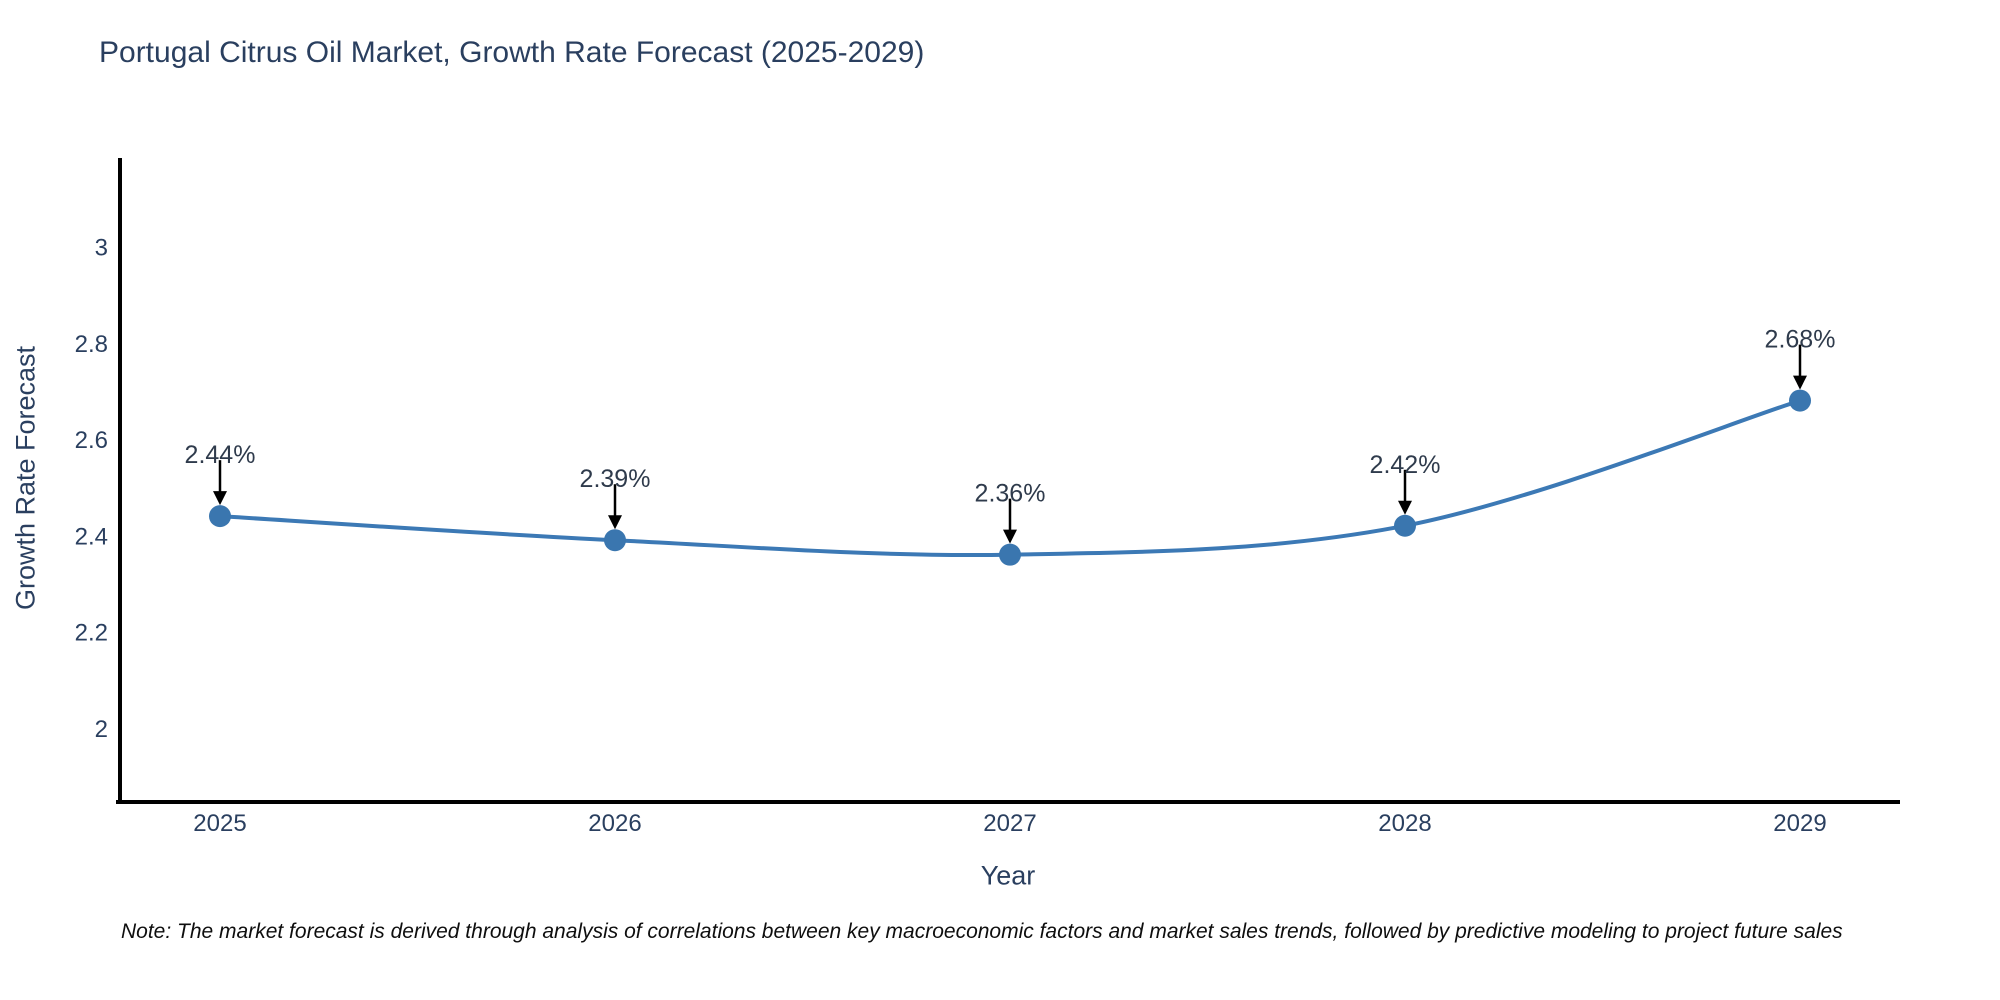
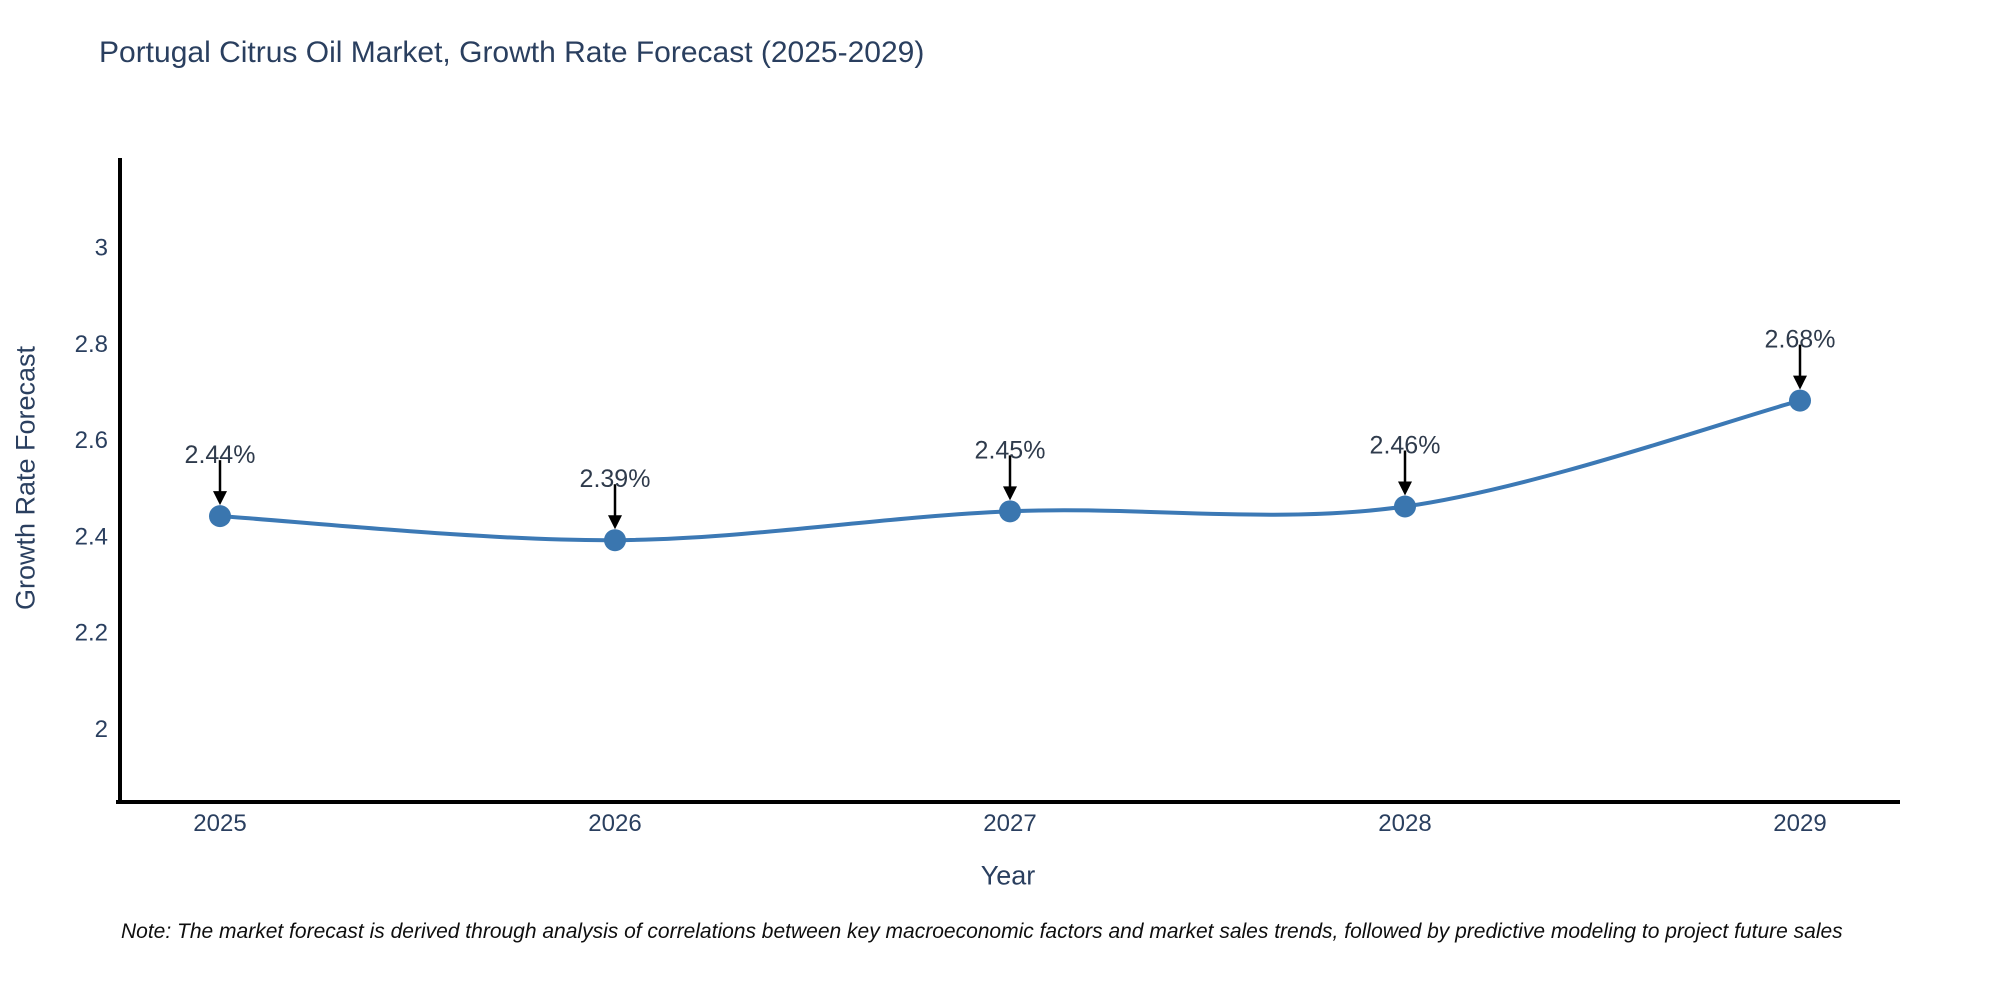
2027: 2.36% -> 2.45%
2028: 2.42% -> 2.46%
